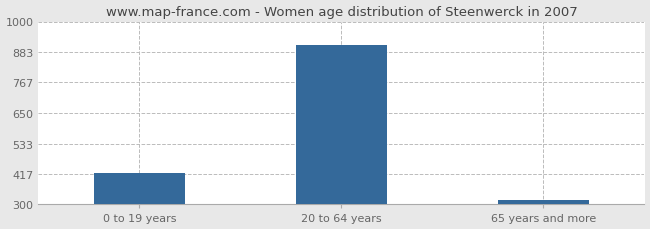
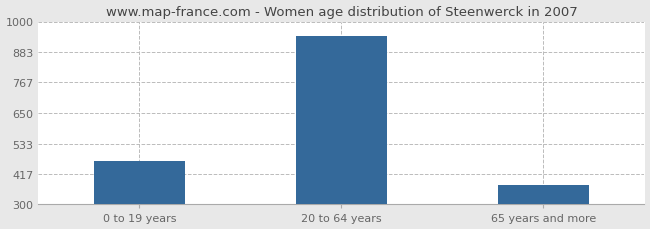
0 to 19 years: 422 -> 465
20 to 64 years: 910 -> 945
65 years and more: 316 -> 375
